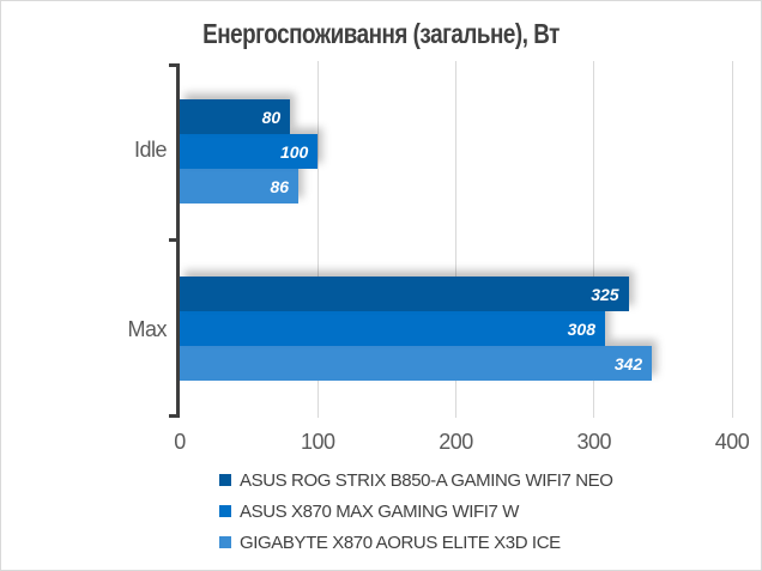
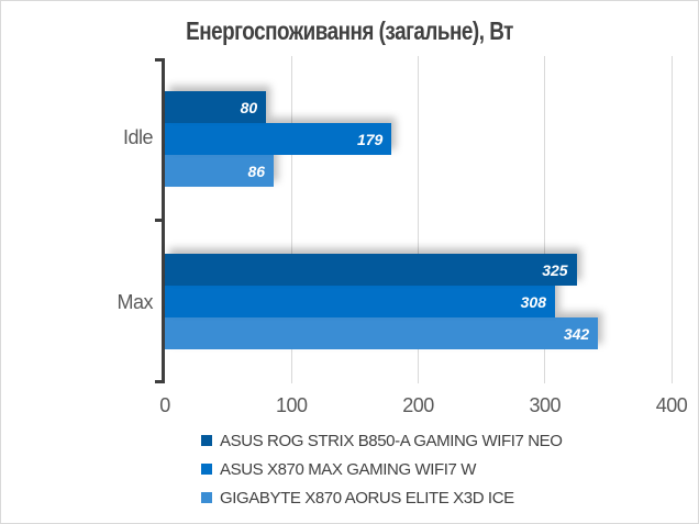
ASUS X870 MAX GAMING WIFI7 W/Idle: 100 -> 179
